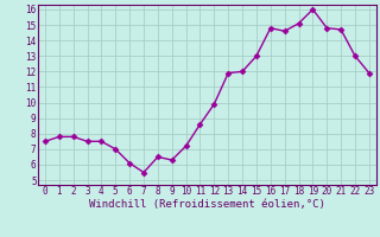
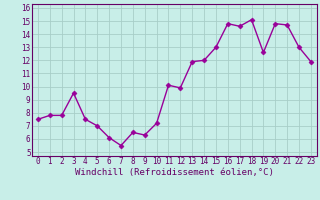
3: 7.5 -> 9.5
11: 8.6 -> 10.1
19: 16.0 -> 12.6
